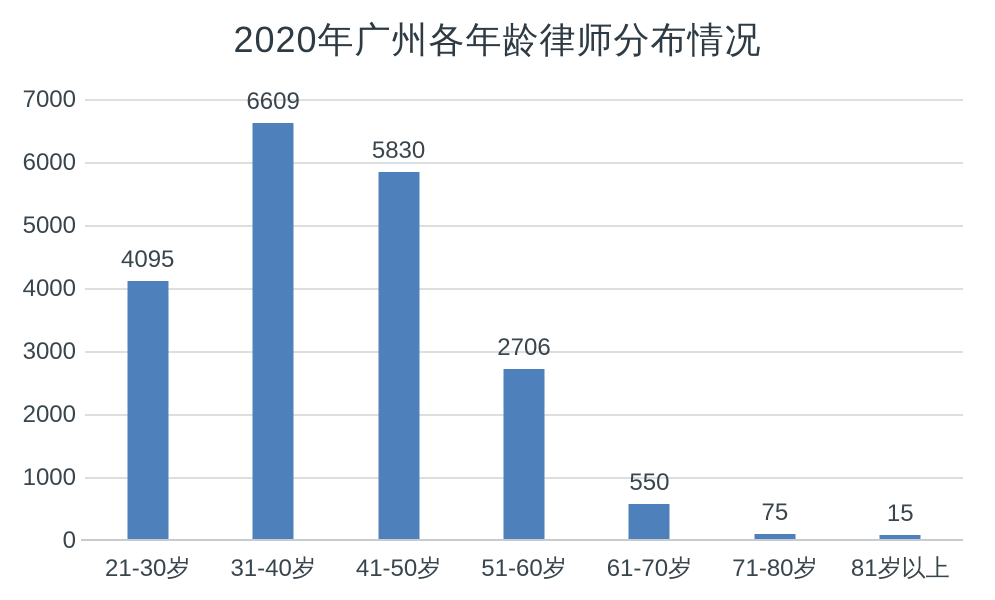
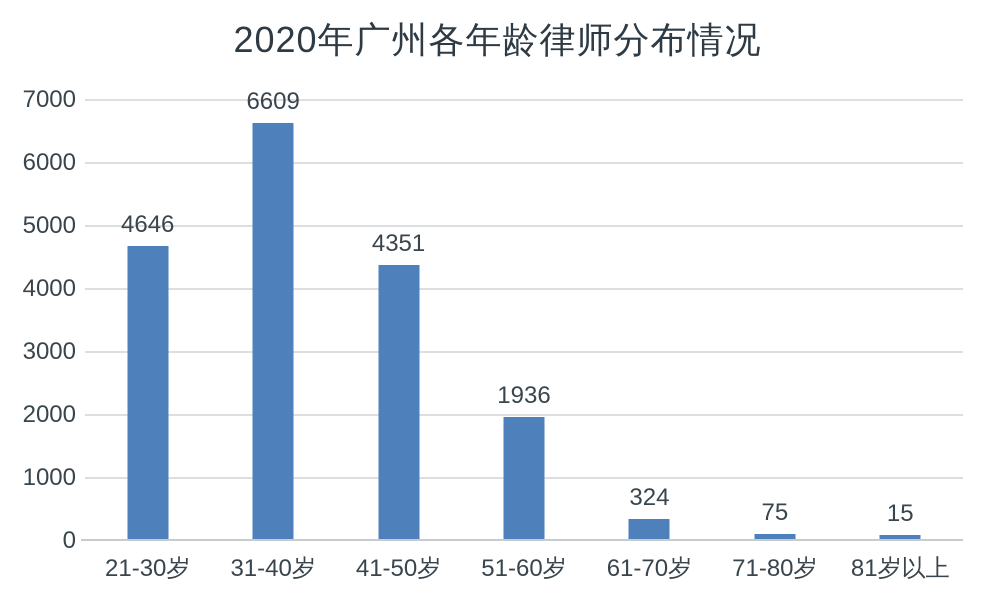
21-30岁: 4095 -> 4646
41-50岁: 5830 -> 4351
51-60岁: 2706 -> 1936
61-70岁: 550 -> 324
